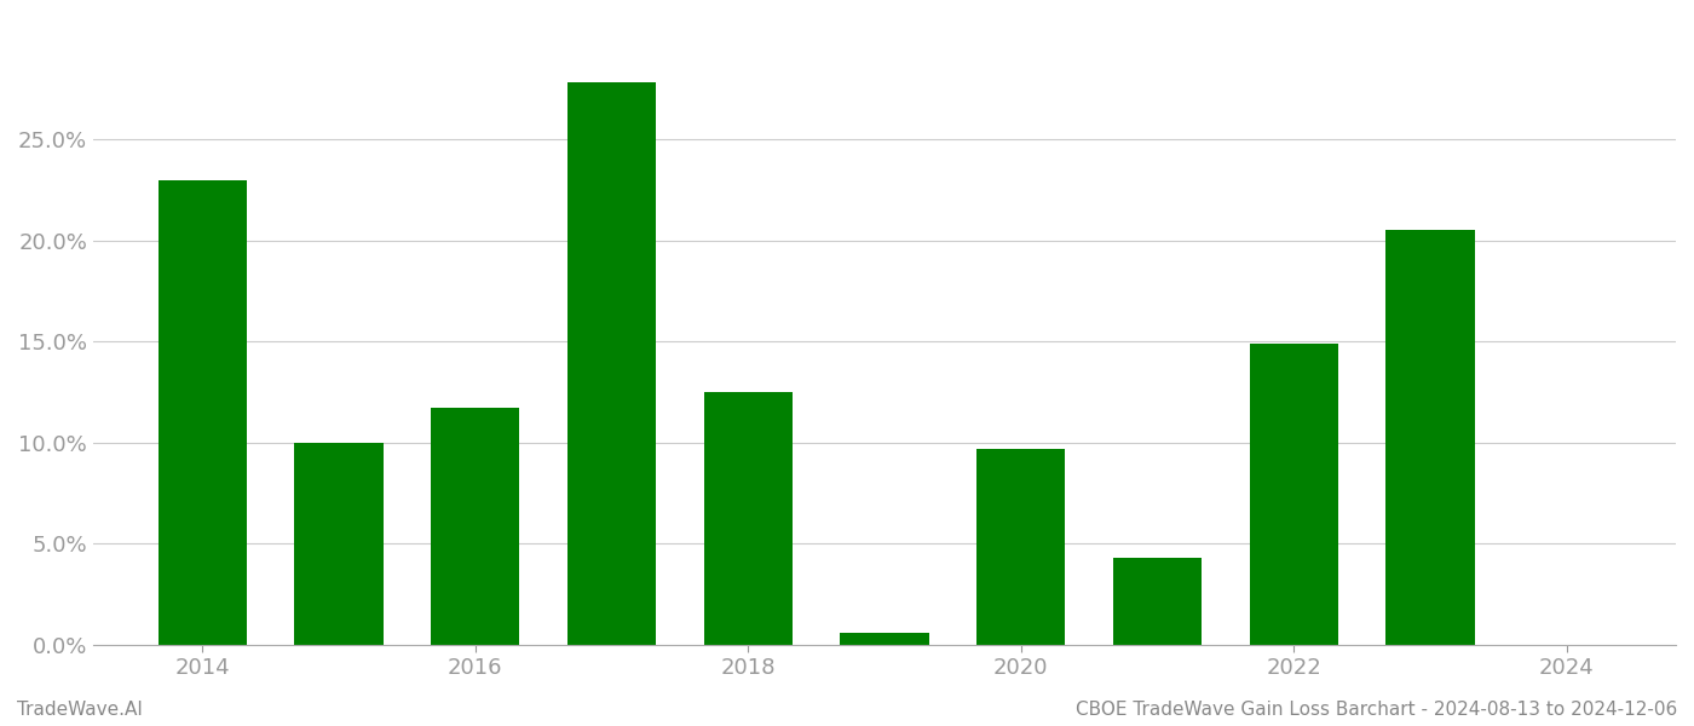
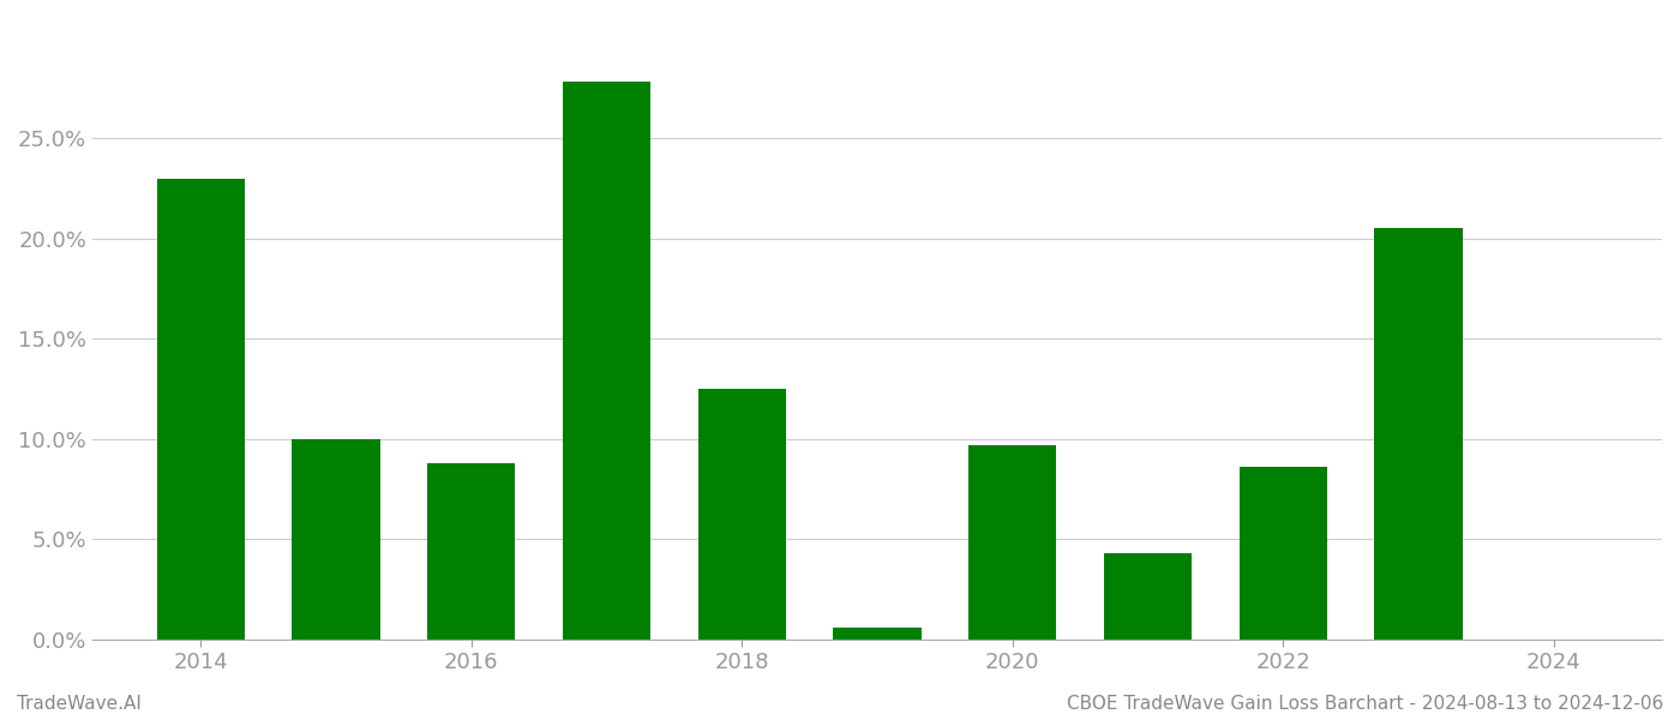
2016: 11.7% -> 8.8%
2022: 14.9% -> 8.6%
